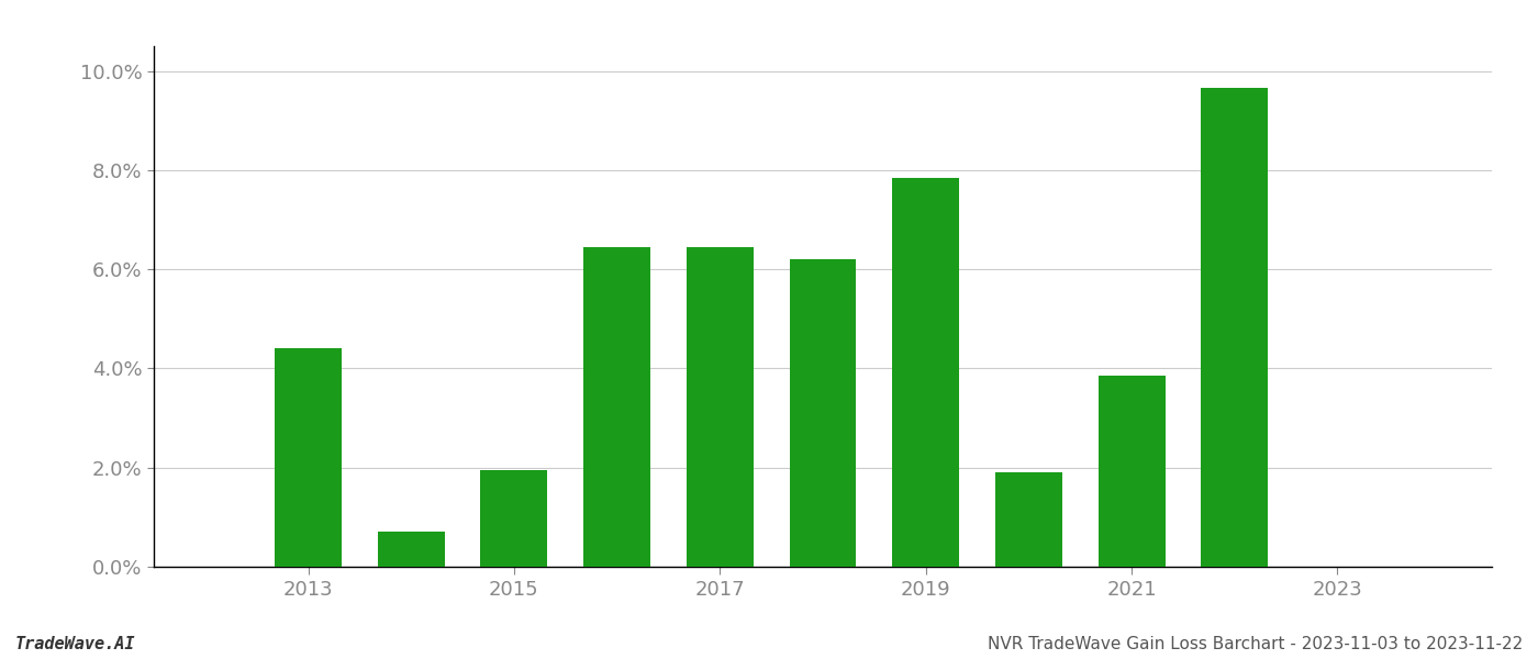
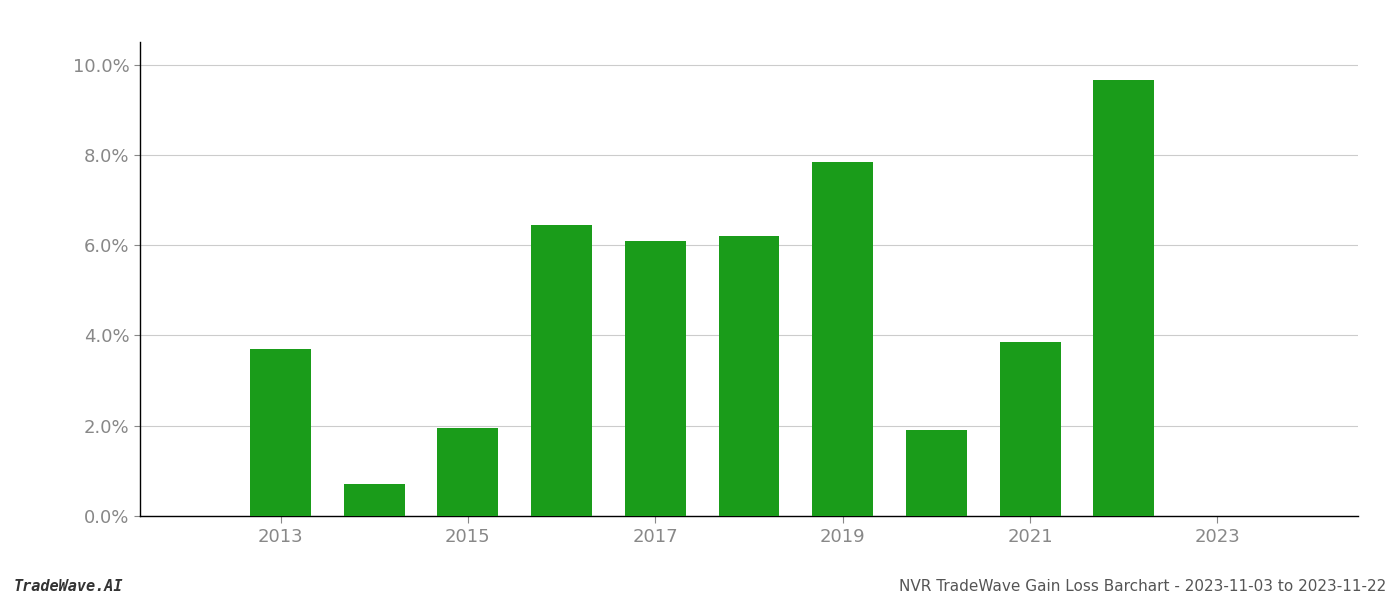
2013: 4.40% -> 3.70%
2017: 6.45% -> 6.10%
